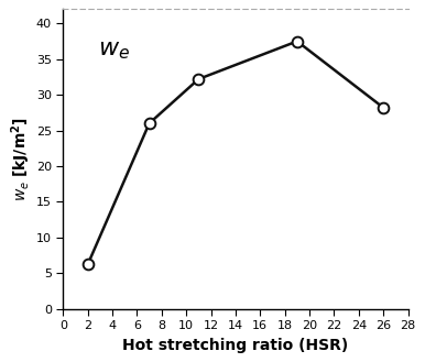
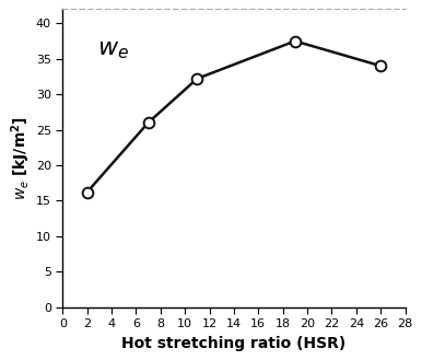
2: 6.2 -> 16.2
26: 28.2 -> 34.0
